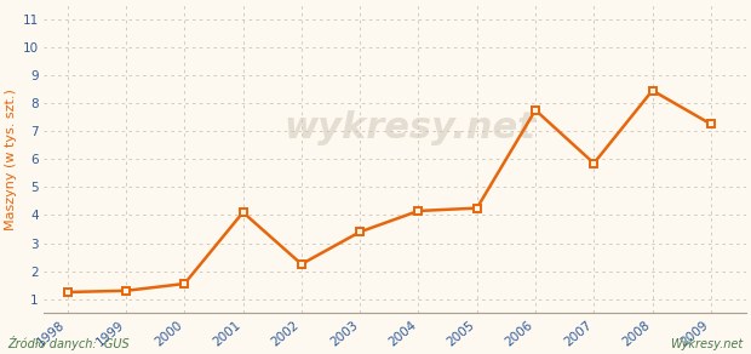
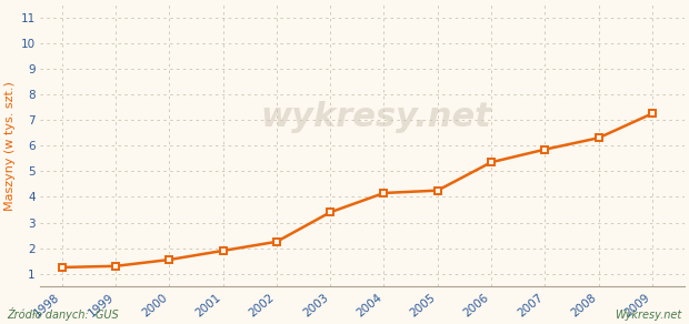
2001: 4.10 -> 1.90
2006: 7.75 -> 5.35
2008: 8.45 -> 6.30
